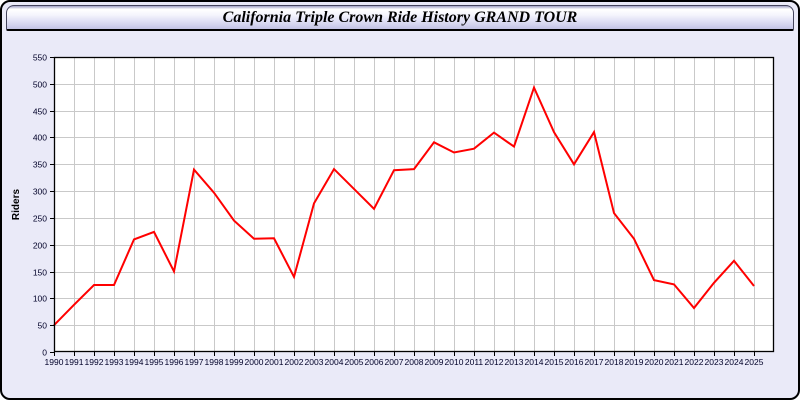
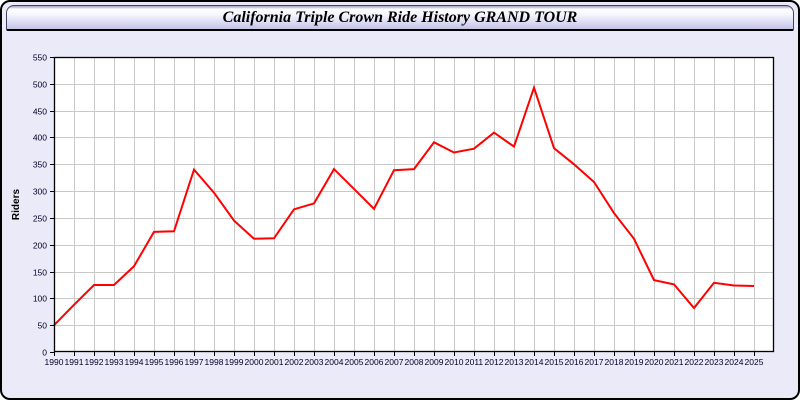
1994: 210 -> 160
1996: 150 -> 220
2002: 140 -> 270
2015: 410 -> 380
2017: 410 -> 320
2024: 170 -> 120
